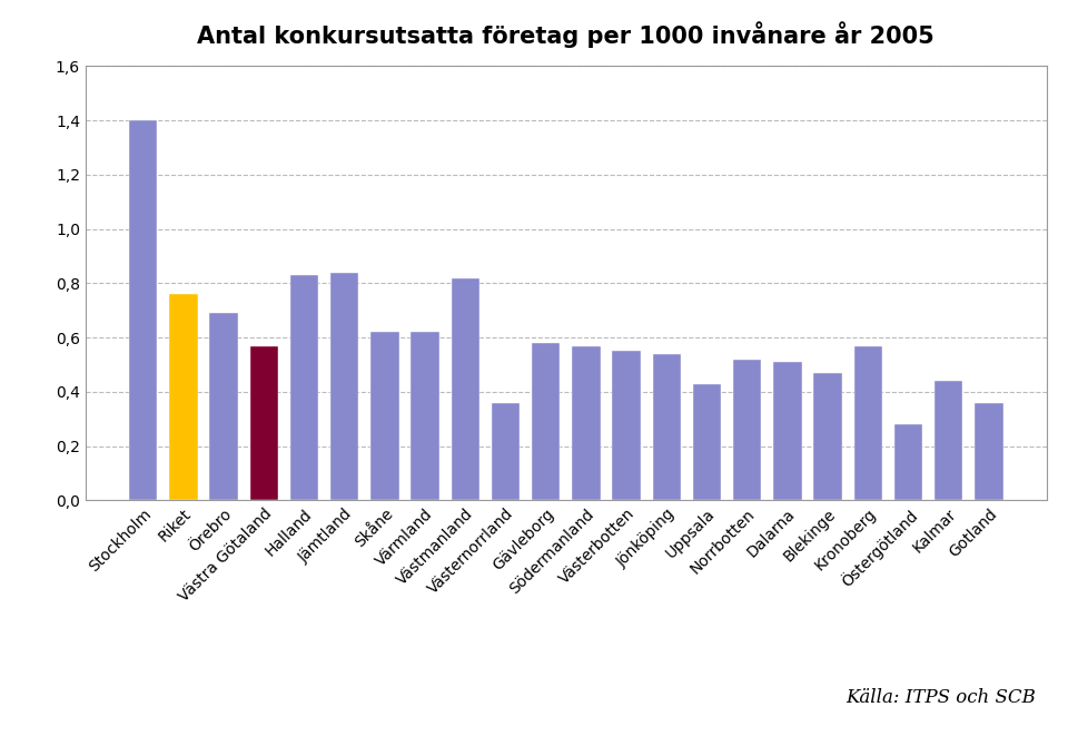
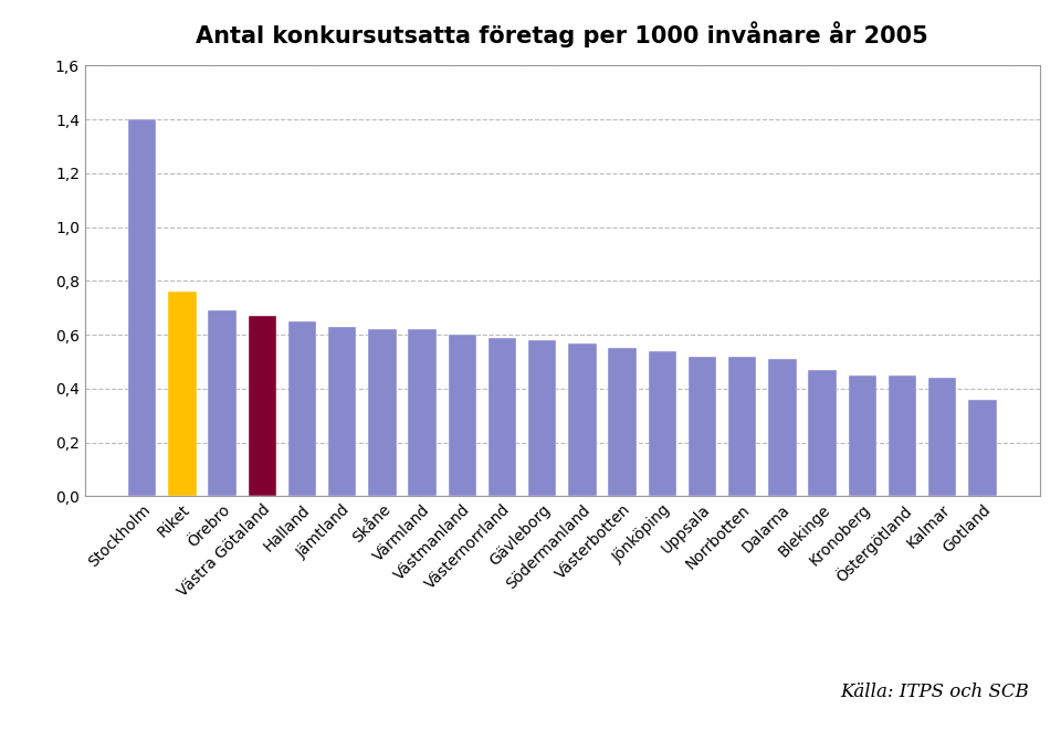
Västra Götaland: 0,57 -> 0,67
Halland: 0,83 -> 0,65
Jämtland: 0,84 -> 0,63
Västmanland: 0,82 -> 0,60
Västernorrland: 0,36 -> 0,59
Uppsala: 0,43 -> 0,52
Kronoberg: 0,57 -> 0,45
Östergötland: 0,28 -> 0,45
